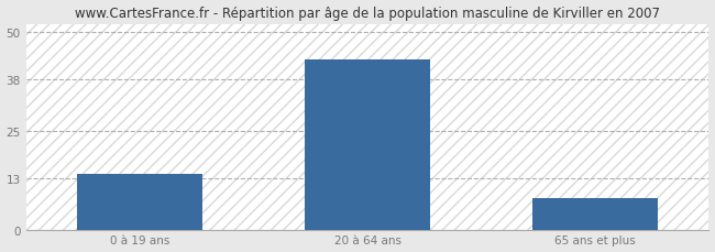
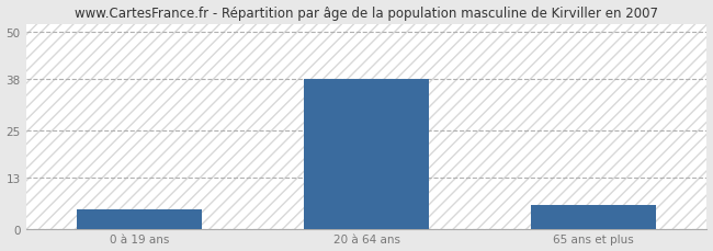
0 à 19 ans: 14 -> 5
20 à 64 ans: 43 -> 38
65 ans et plus: 8 -> 6
